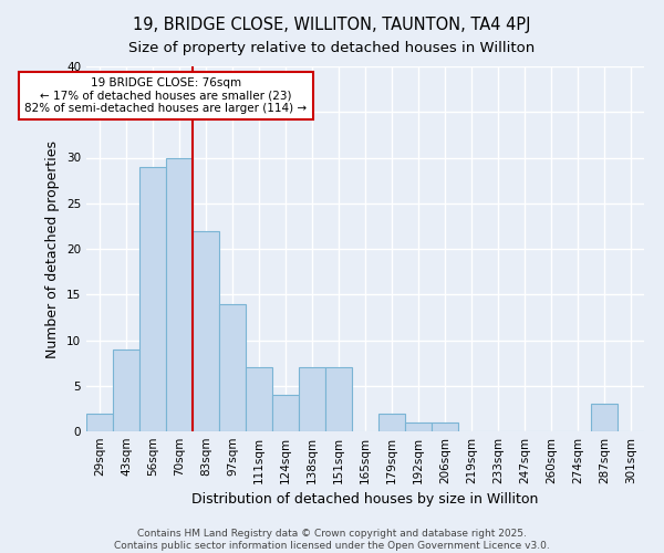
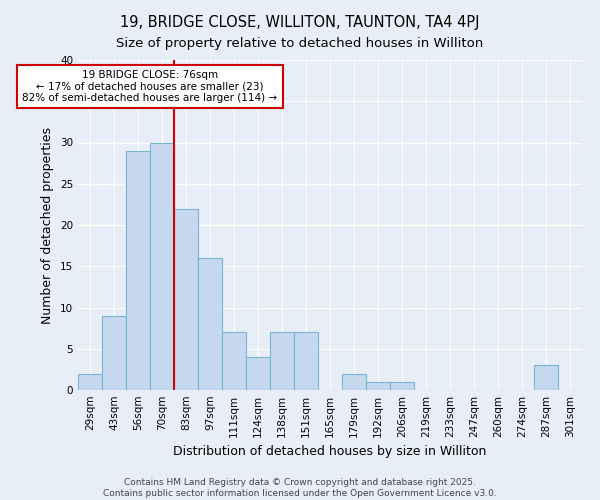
97sqm: 14 -> 16
